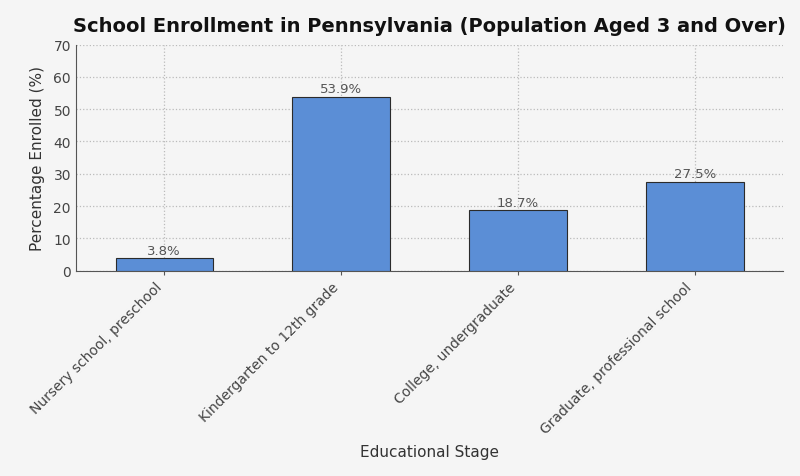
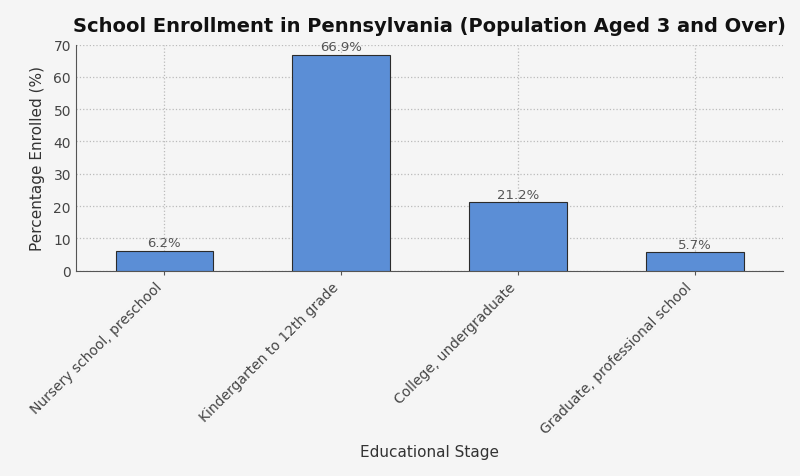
Nursery school, preschool: 3.8% -> 6.2%
Kindergarten to 12th grade: 53.9% -> 66.9%
College, undergraduate: 18.7% -> 21.2%
Graduate, professional school: 27.5% -> 5.7%
